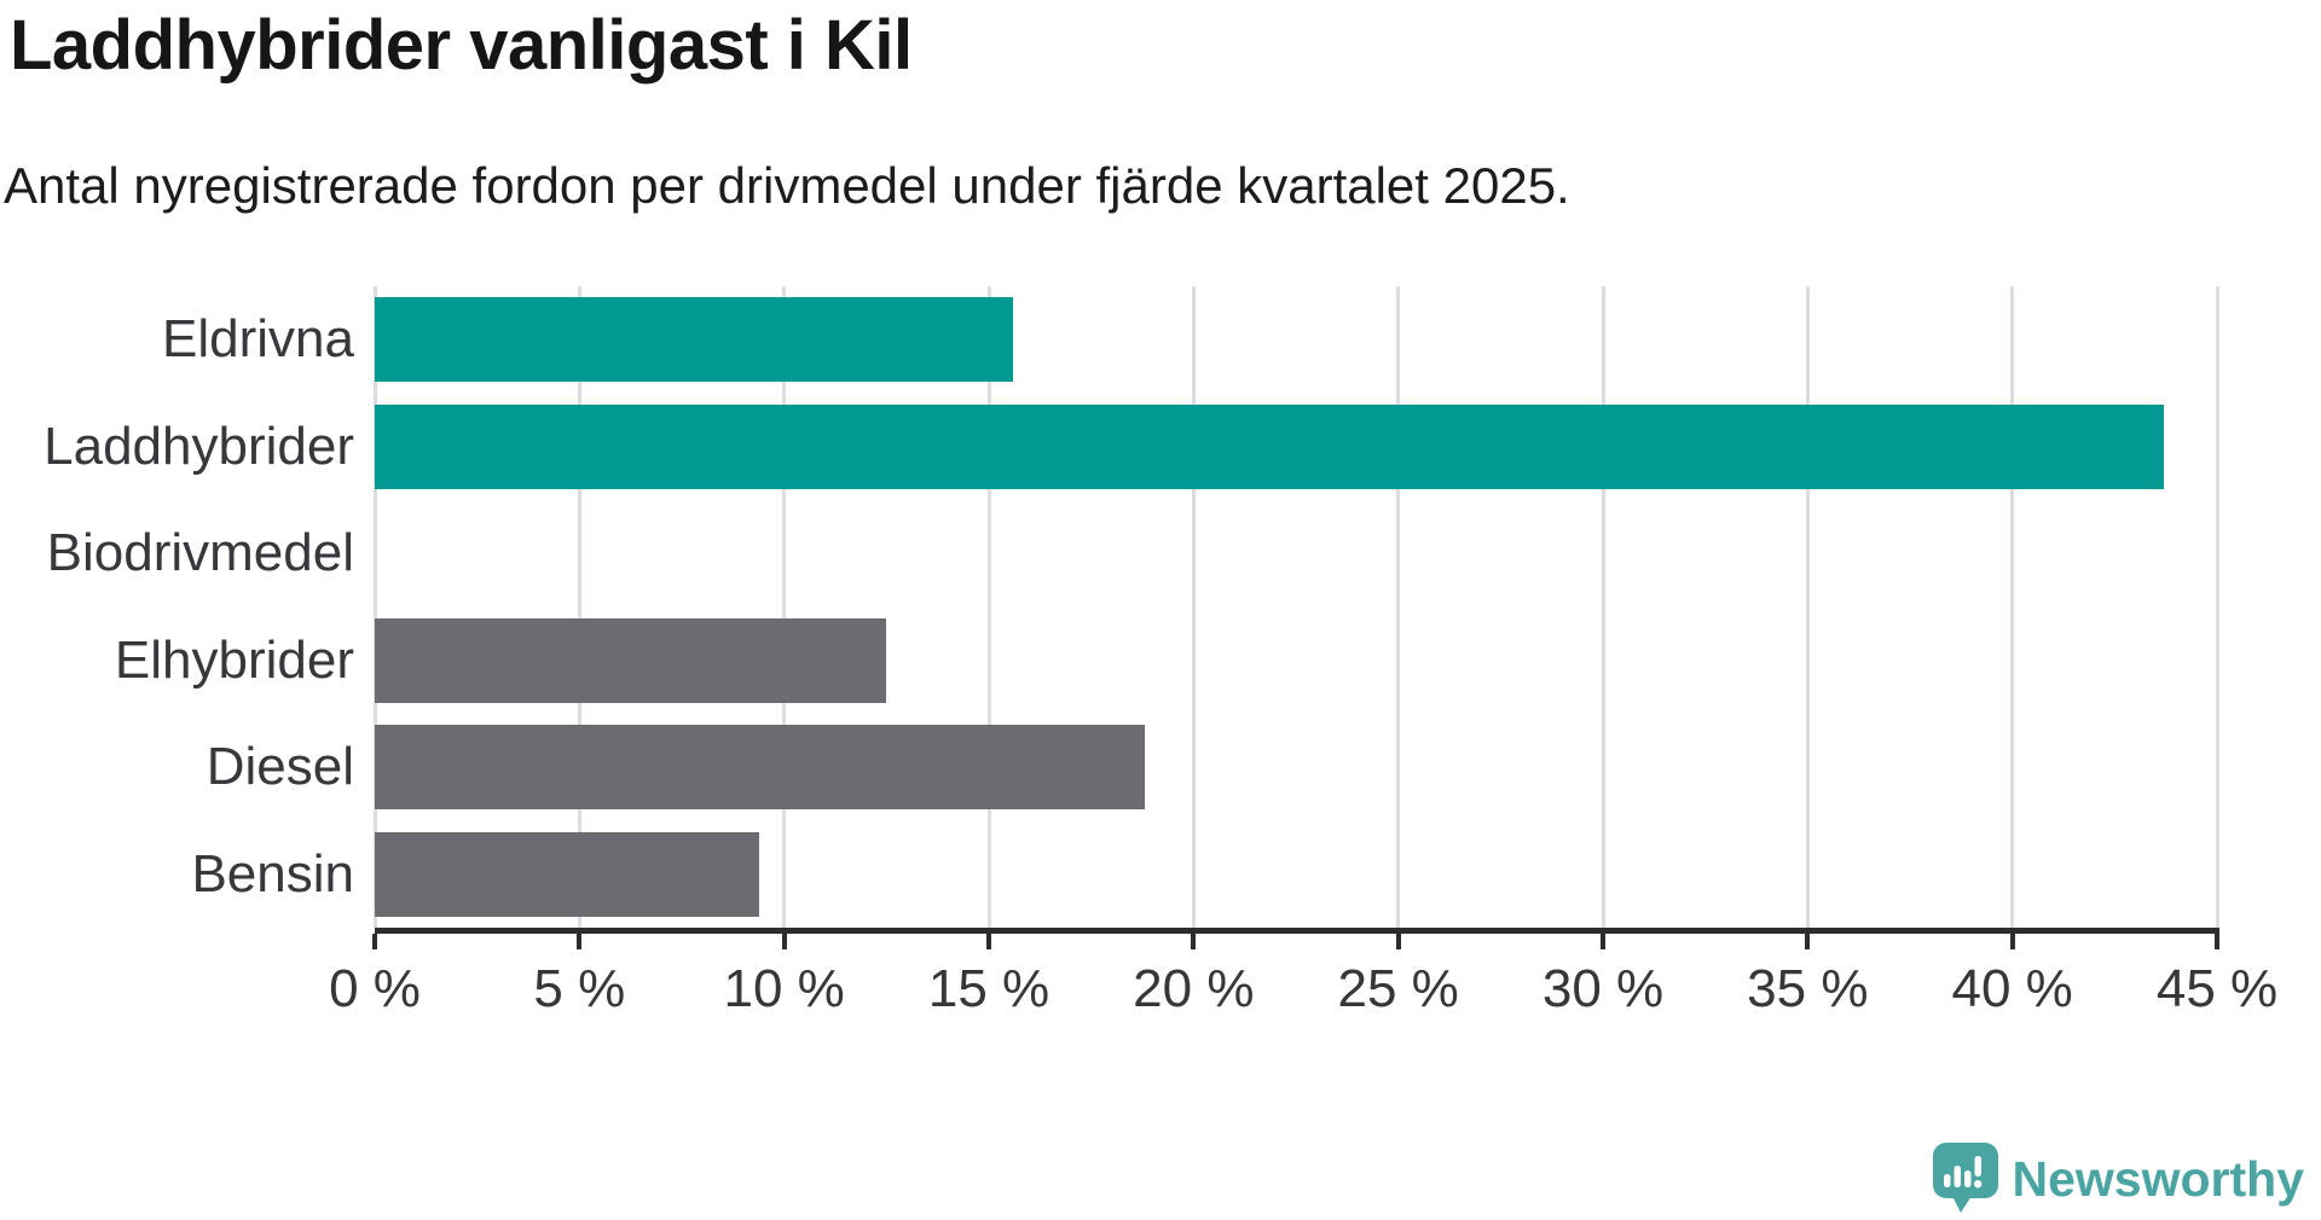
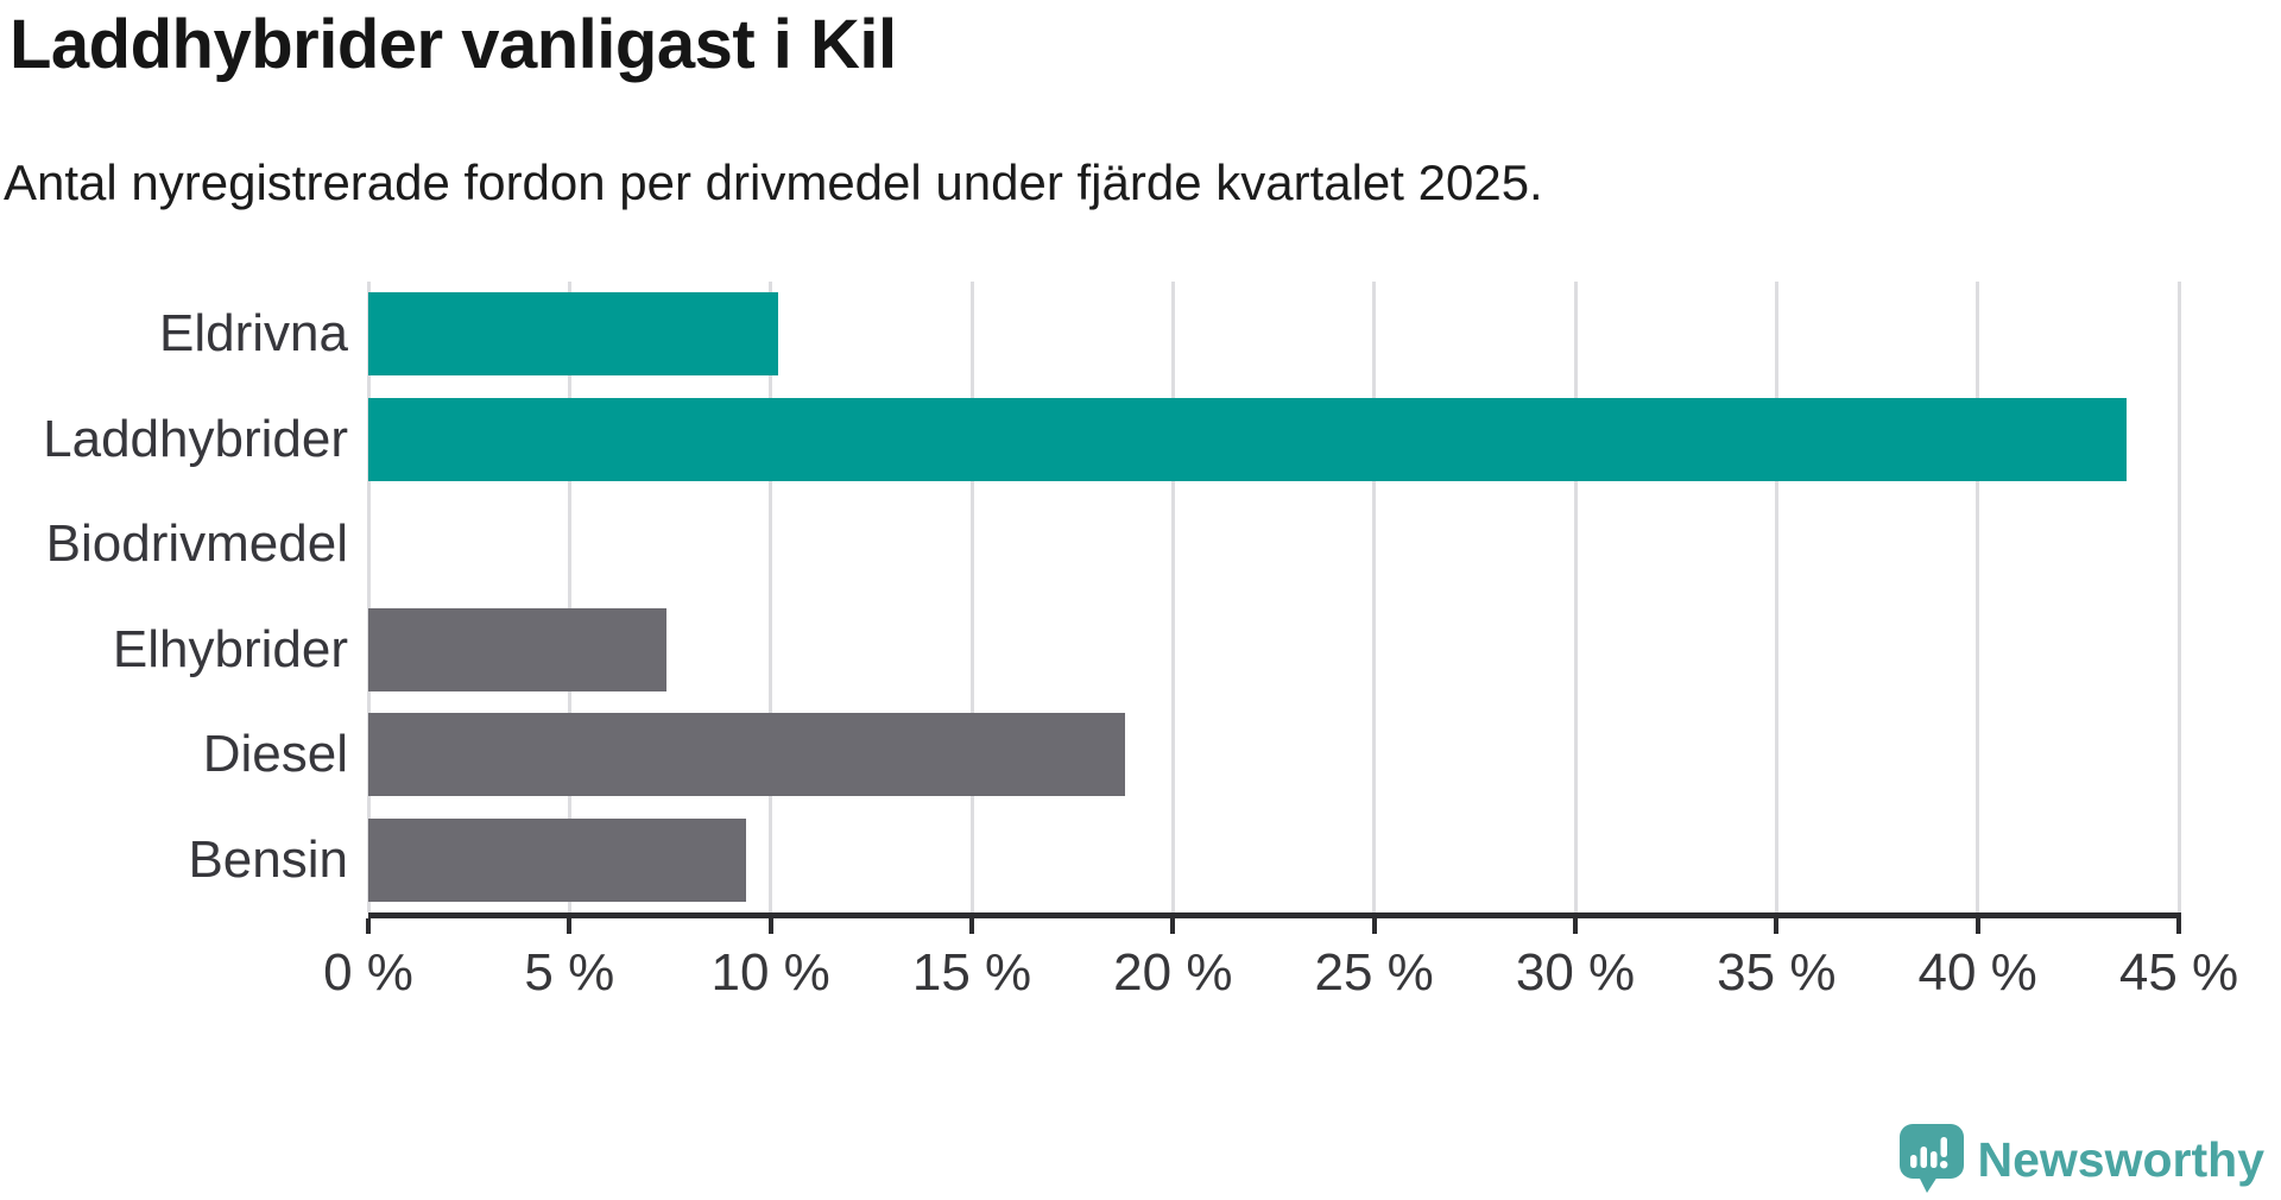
Eldrivna: 15.6% -> 10.2%
Elhybrider: 12.5% -> 7.4%
